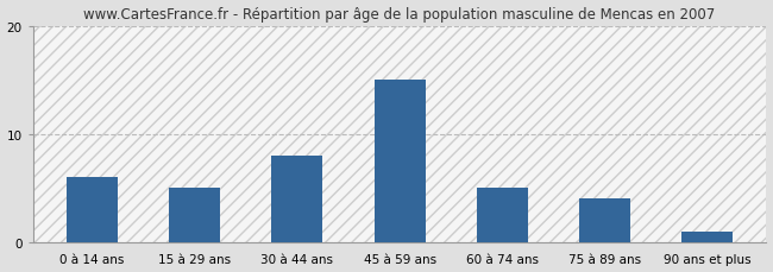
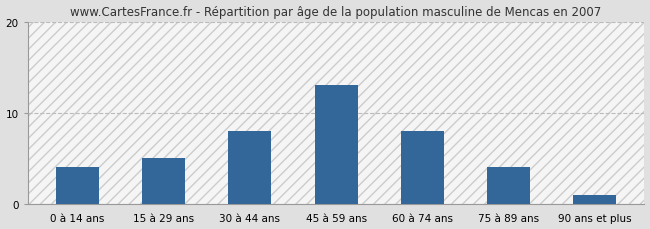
0 à 14 ans: 6 -> 4
45 à 59 ans: 15 -> 13
60 à 74 ans: 5 -> 8
